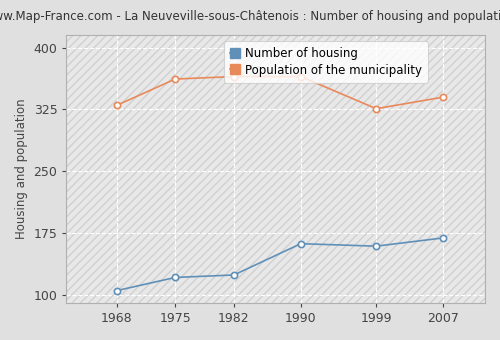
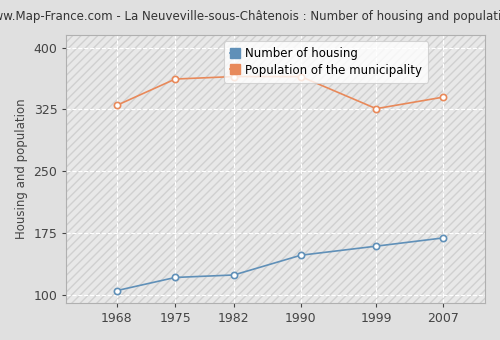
Number of housing/1990: 162 -> 148
